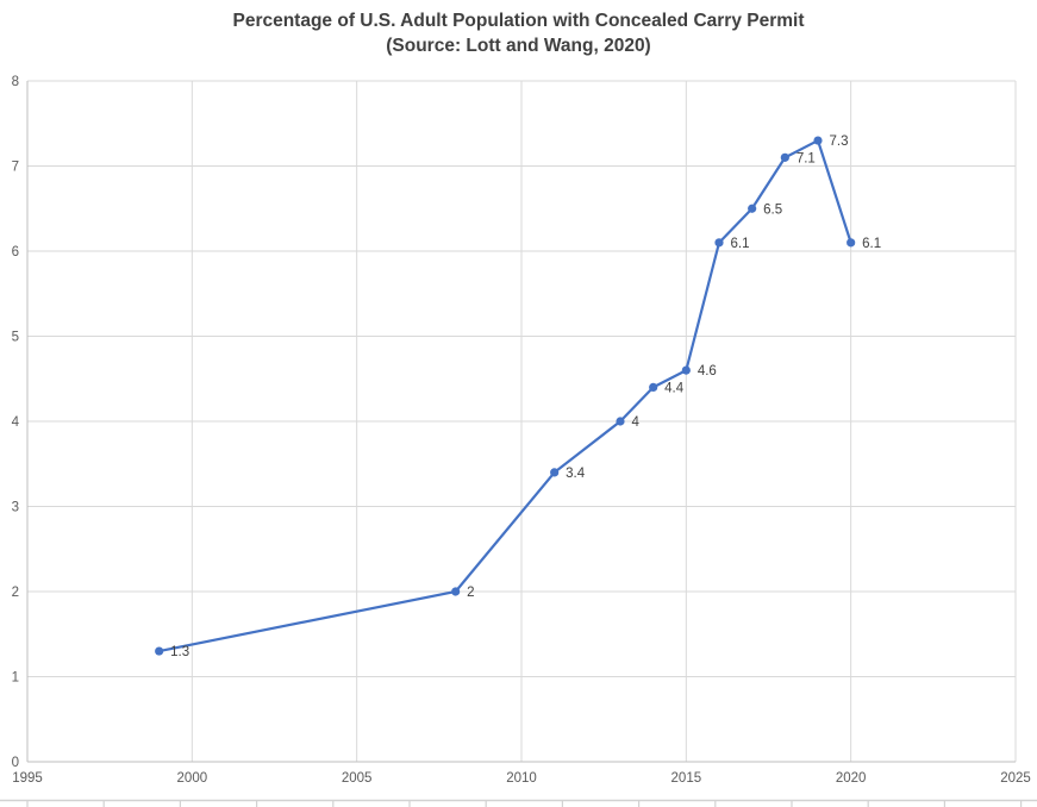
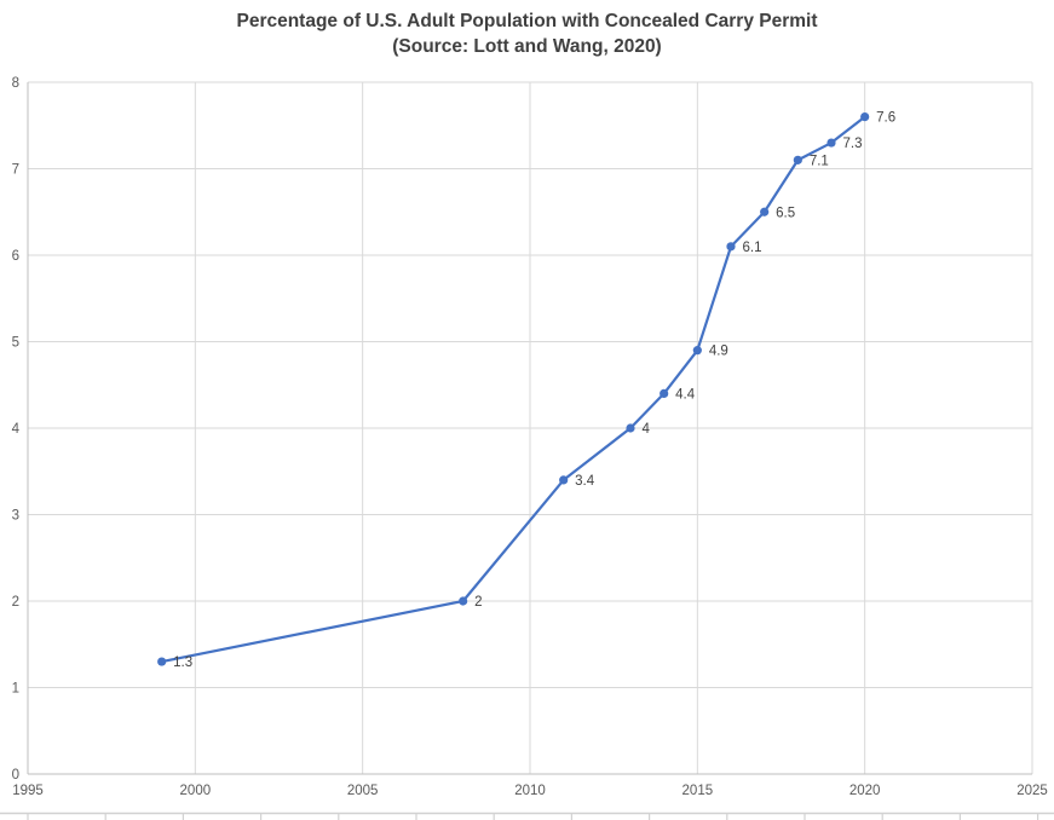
2015: 4.6 -> 4.9
2020: 6.1 -> 7.6
